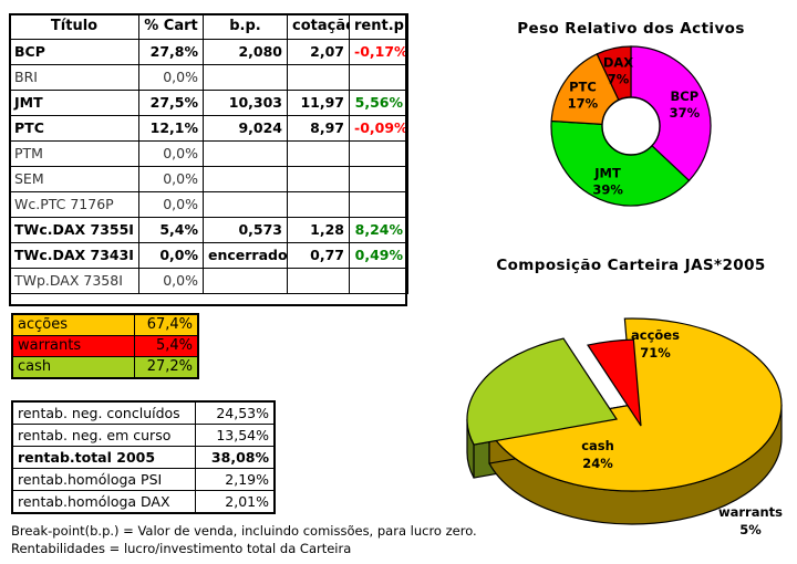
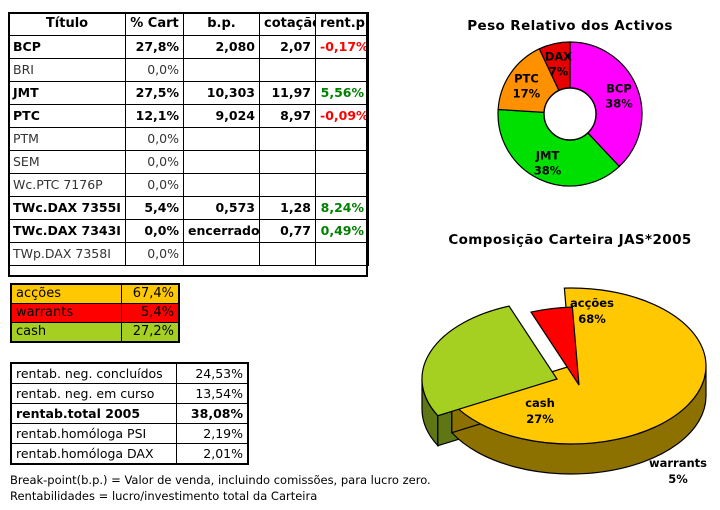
Peso Relativo dos Activos/BCP: 37% -> 38%
Peso Relativo dos Activos/JMT: 39% -> 38%
Composição Carteira JAS*2005/acções: 71% -> 68%
Composição Carteira JAS*2005/cash: 24% -> 27%
